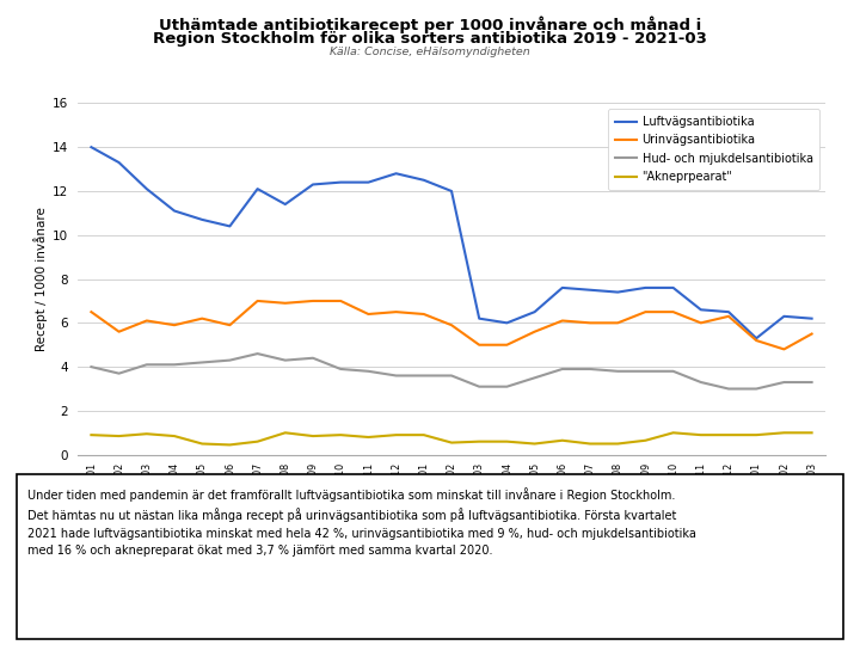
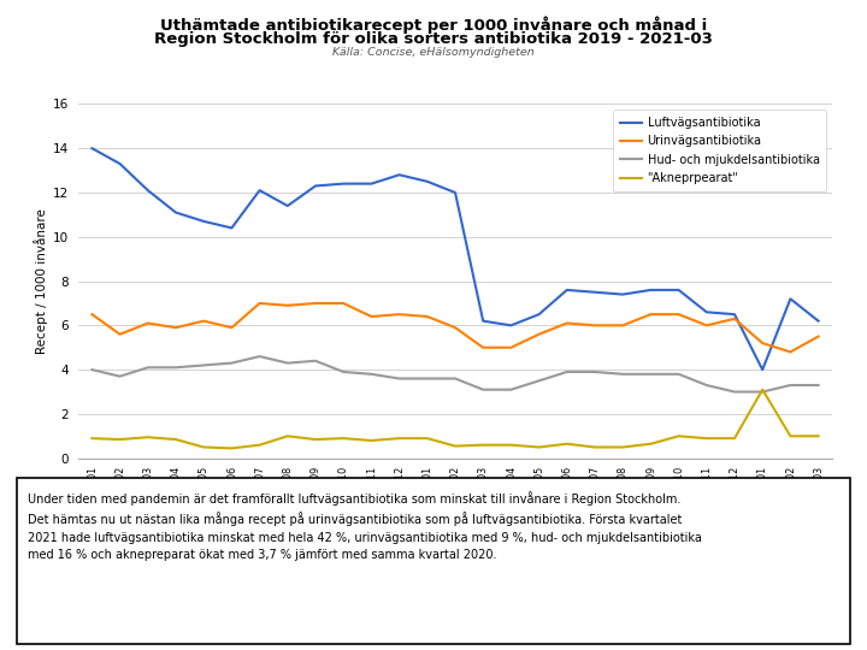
Luftvägsantibiotika/2021-01: 5.3 -> 4.0
"Akneprpearat"/2021-01: 0.9 -> 3.1
Luftvägsantibiotika/2021-02: 6.3 -> 7.2
